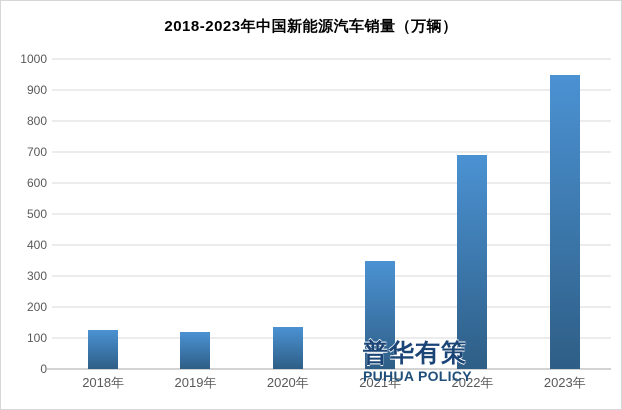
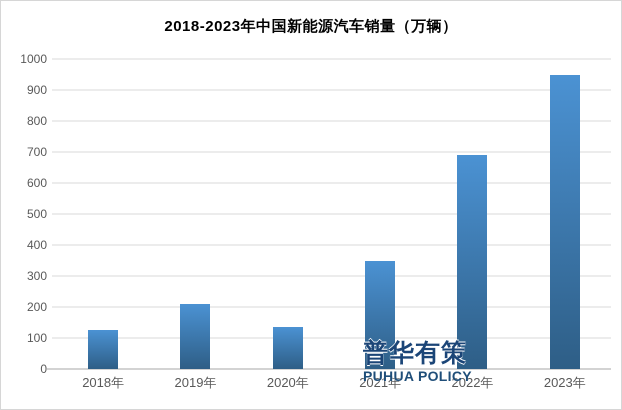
2019年: 120 -> 210
